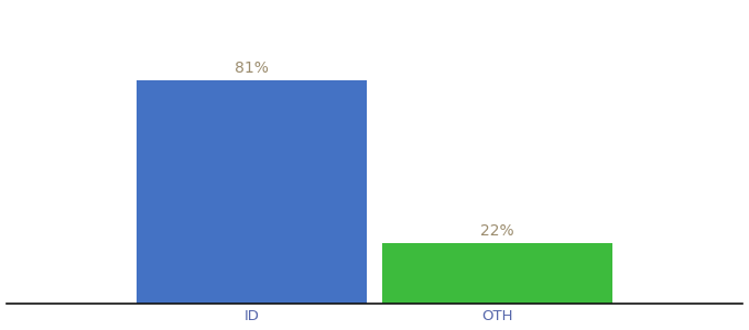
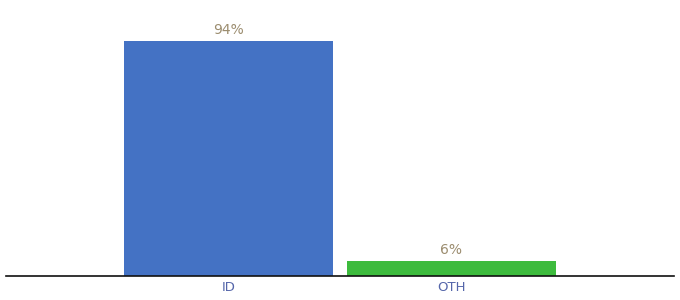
ID: 81% -> 94%
OTH: 22% -> 6%
